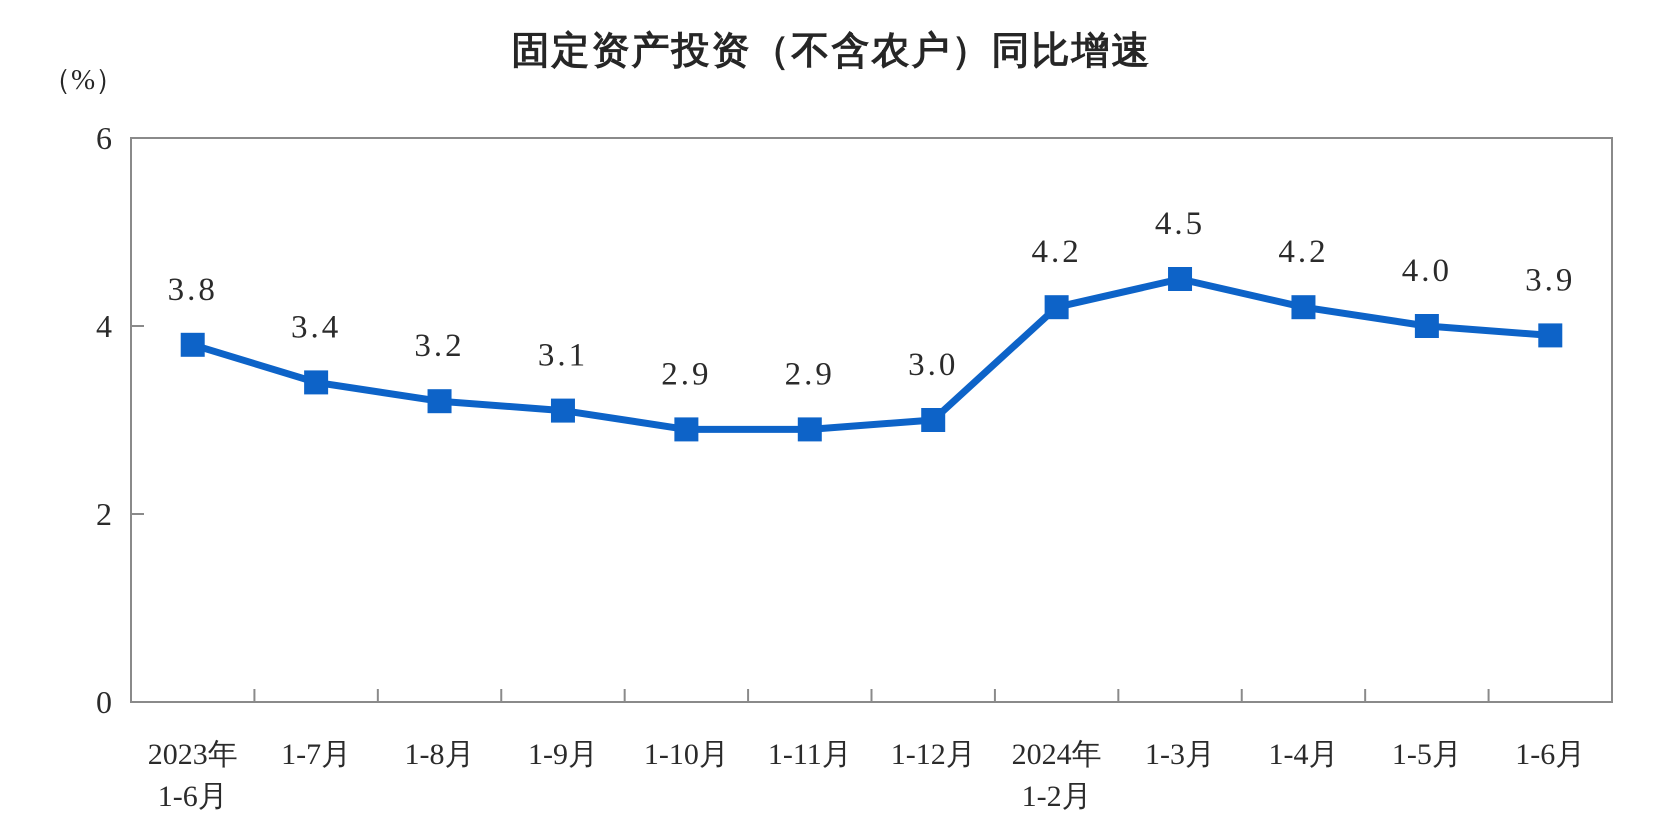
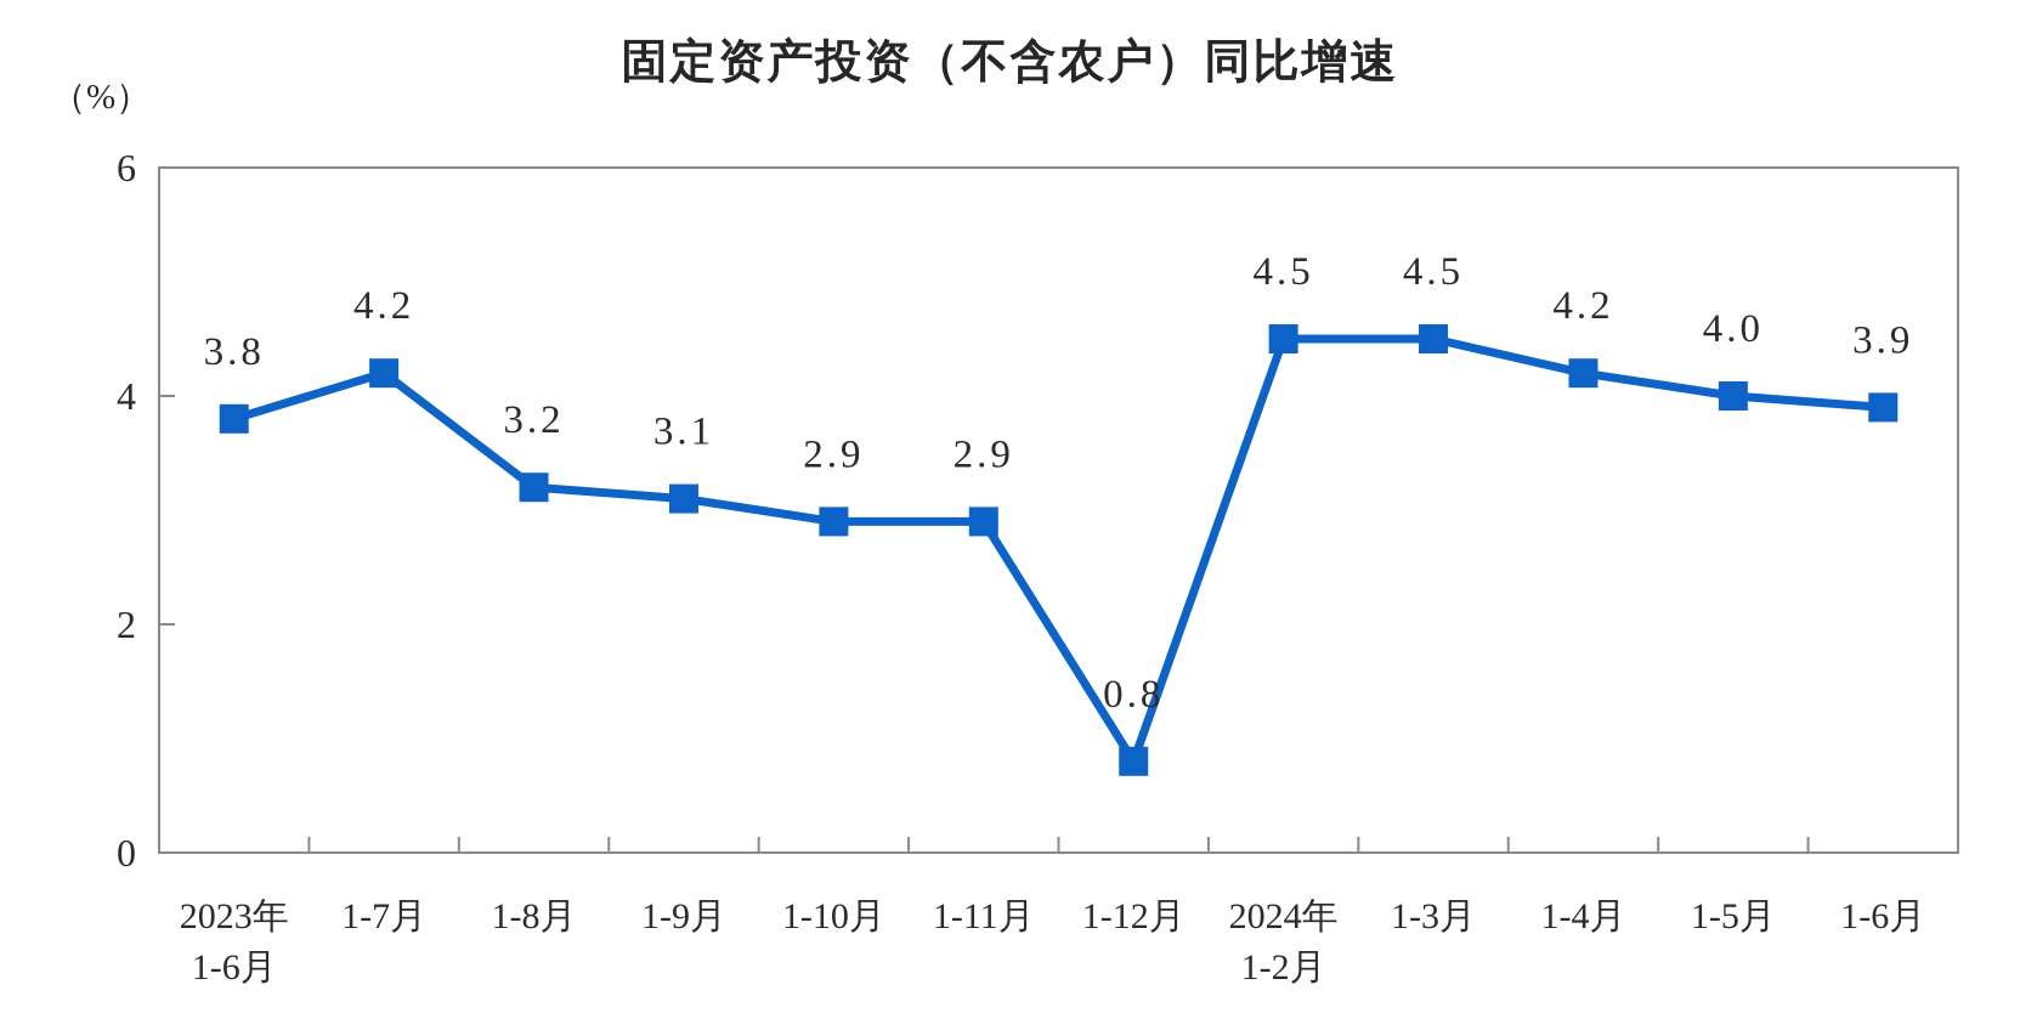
1-7月: 3.4 -> 4.2
1-12月: 3.0 -> 0.8
2024年 1-2月: 4.2 -> 4.5
